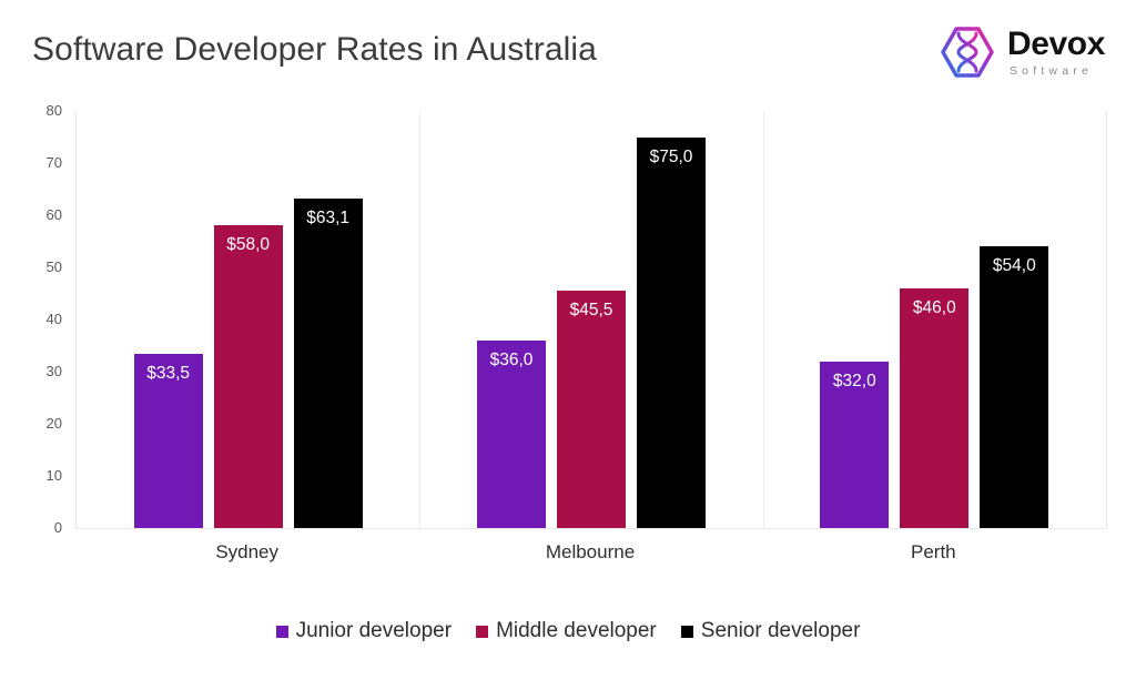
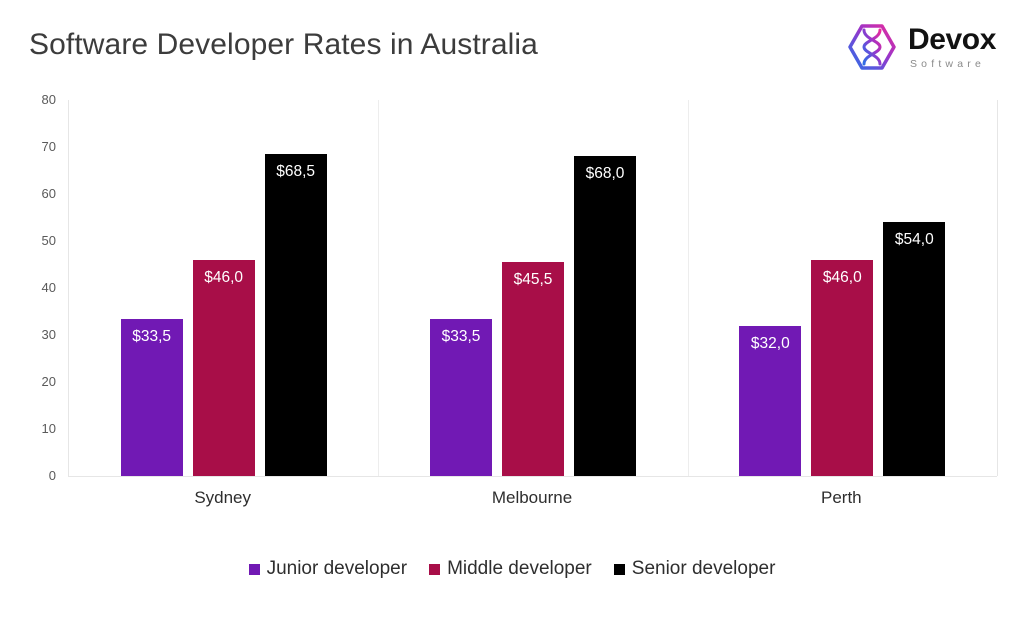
Middle developer/Sydney: $58,0 -> $46,0
Senior developer/Sydney: $63,1 -> $68,5
Junior developer/Melbourne: $36,0 -> $33,5
Senior developer/Melbourne: $75,0 -> $68,0
